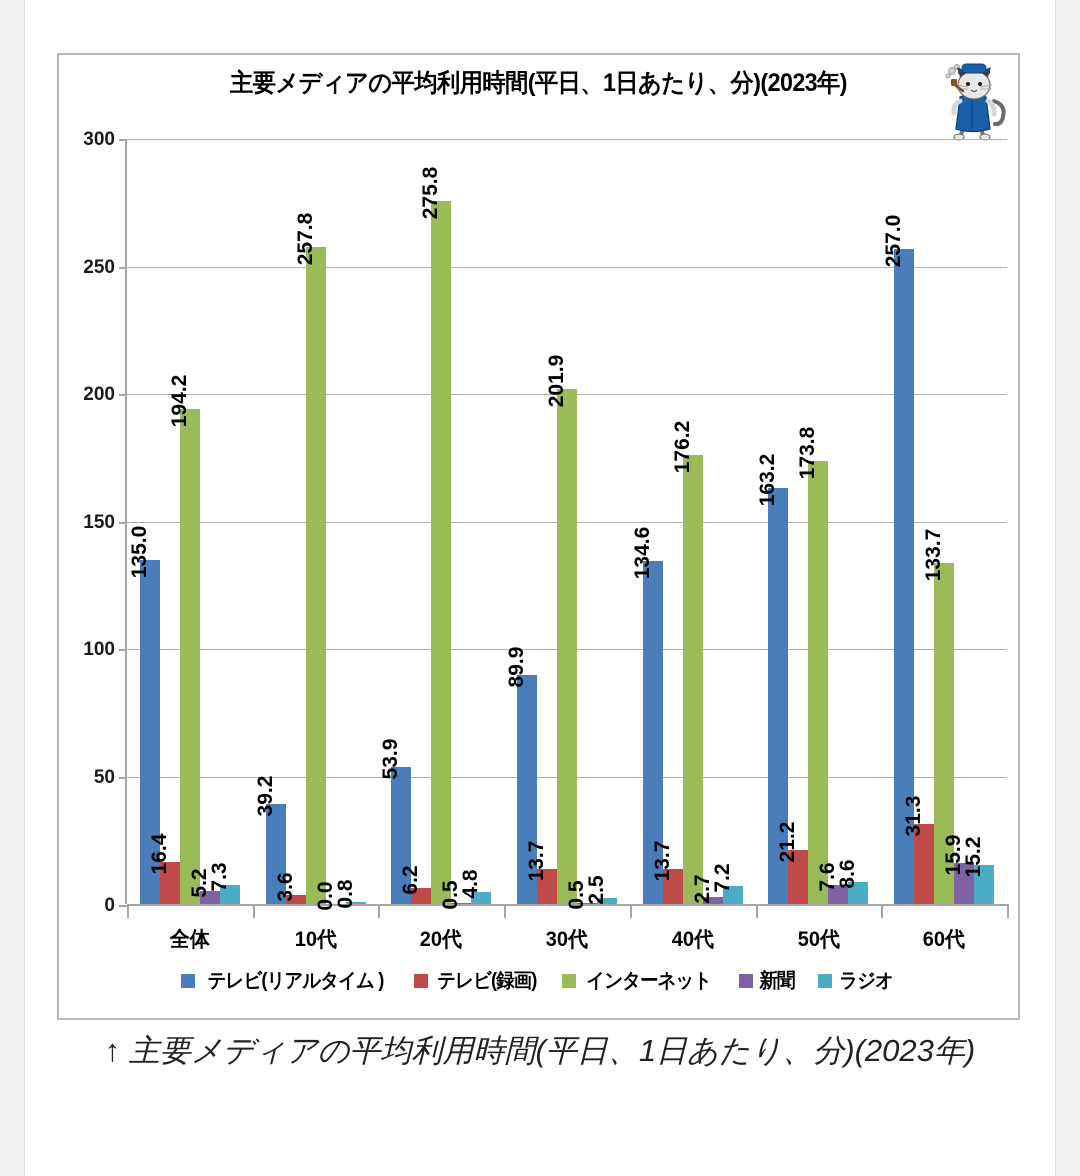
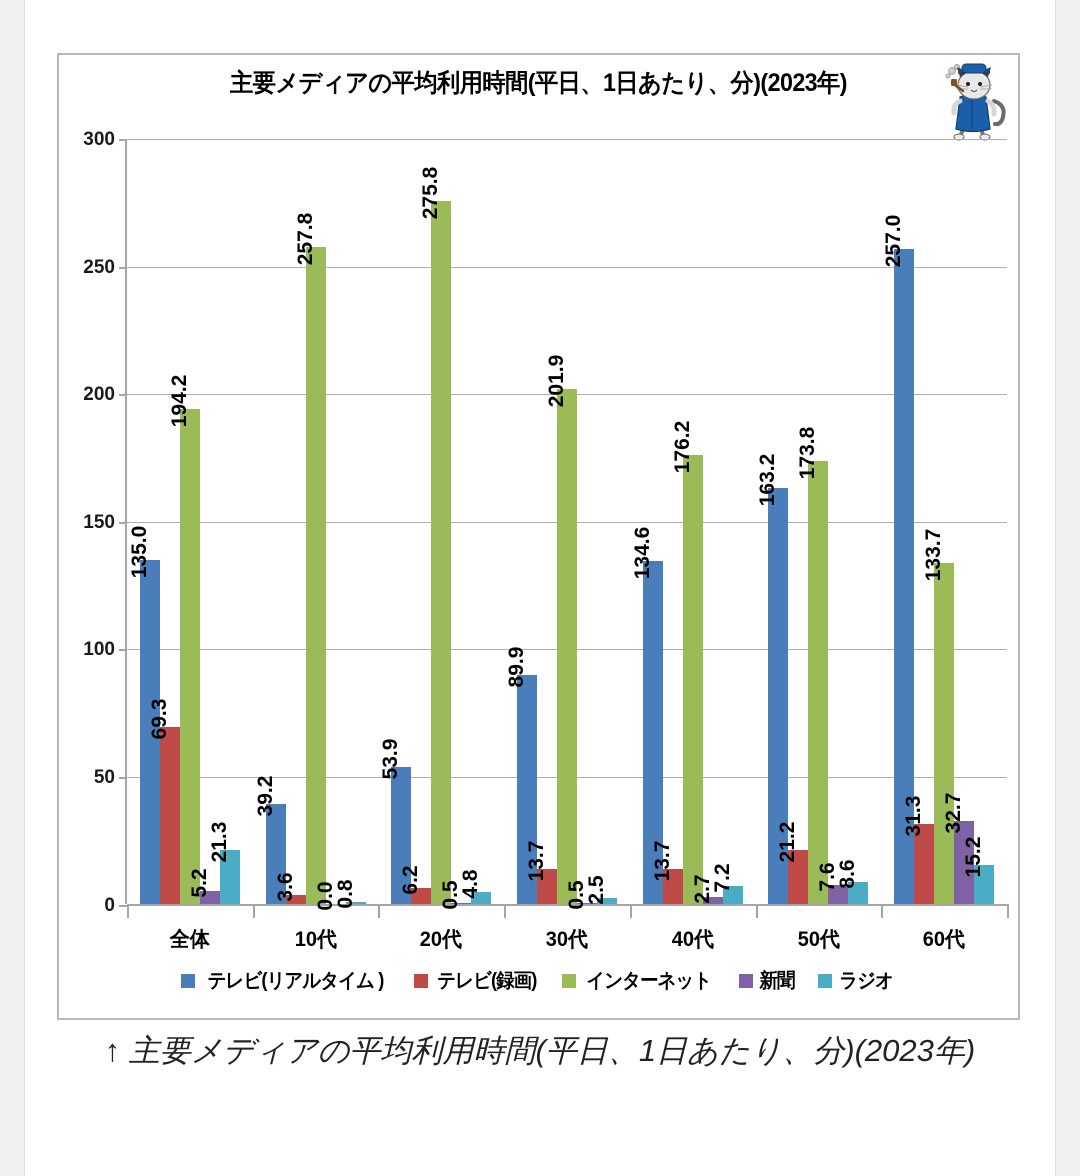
テレビ(録画)/全体: 16.4 -> 69.3
ラジオ/全体: 7.3 -> 21.3
新聞/60代: 15.9 -> 32.7
